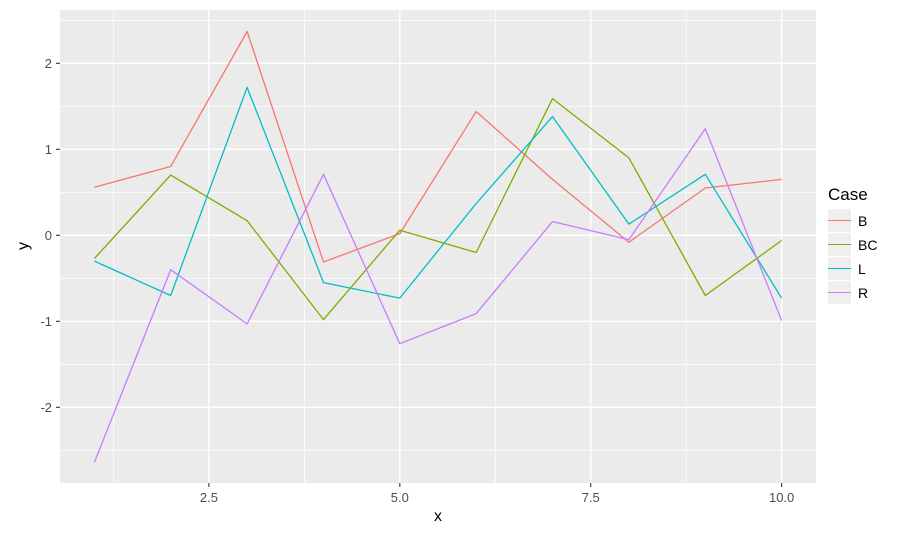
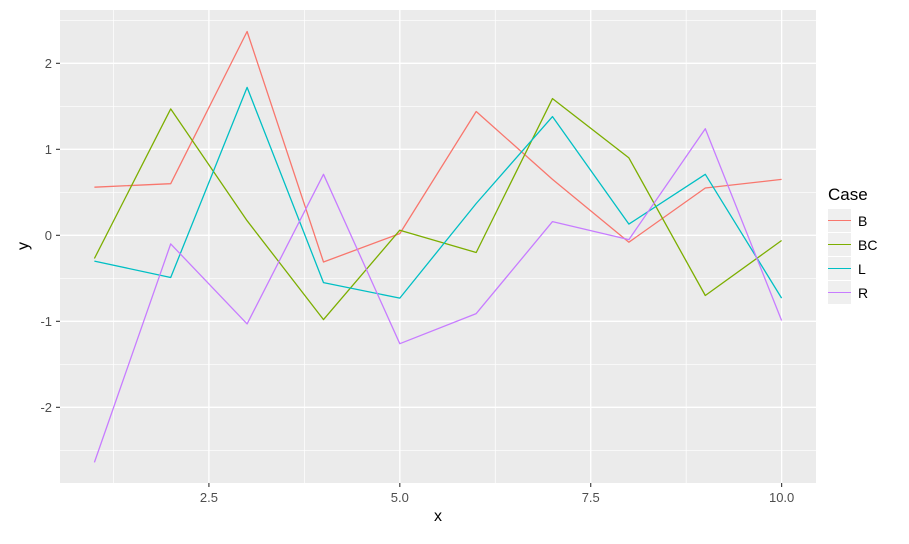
B/2: 0.8 -> 0.6
BC/2: 0.7 -> 1.5
L/2: -0.7 -> -0.5
R/2: -0.4 -> -0.1
